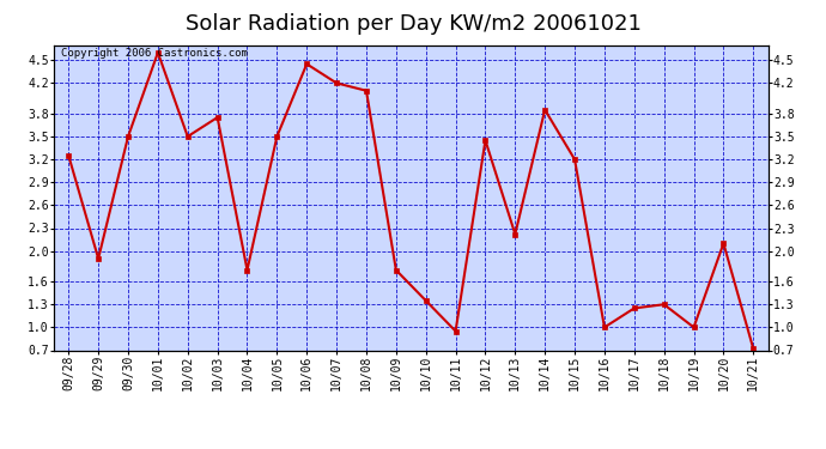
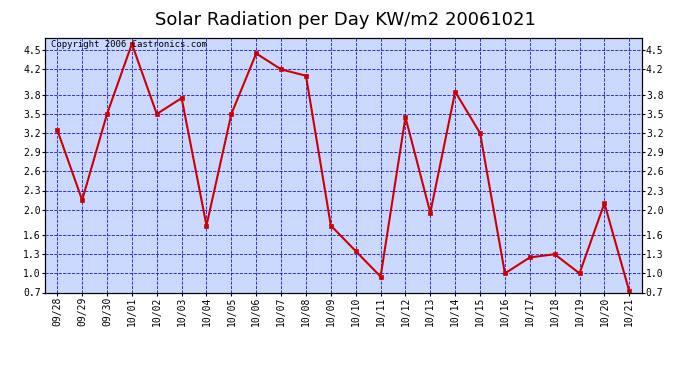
09/29: 1.90 -> 2.15
10/13: 2.22 -> 1.95
